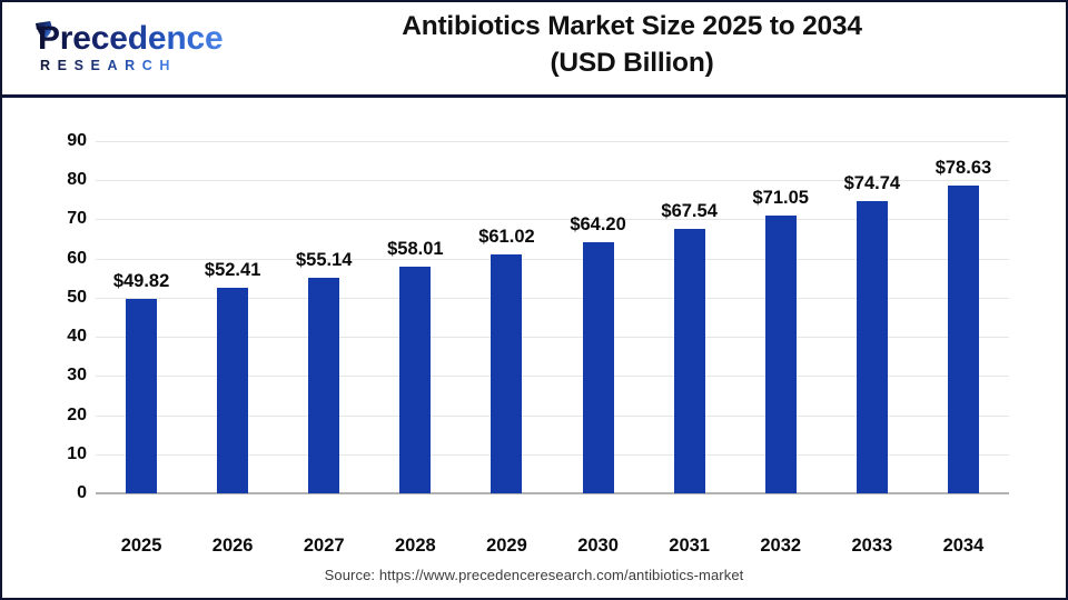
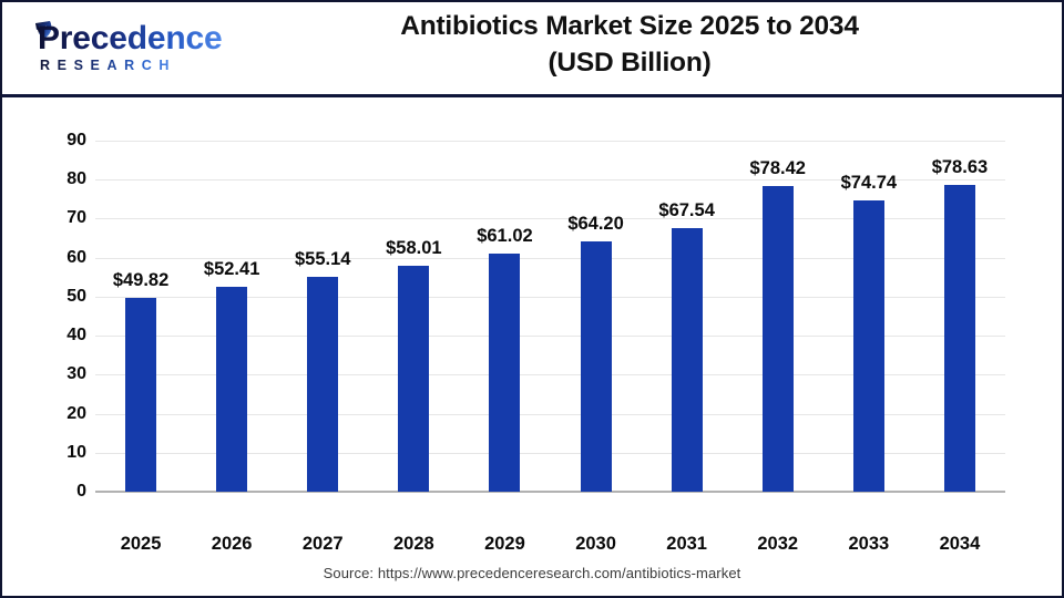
2032: $71.05 -> $78.42
